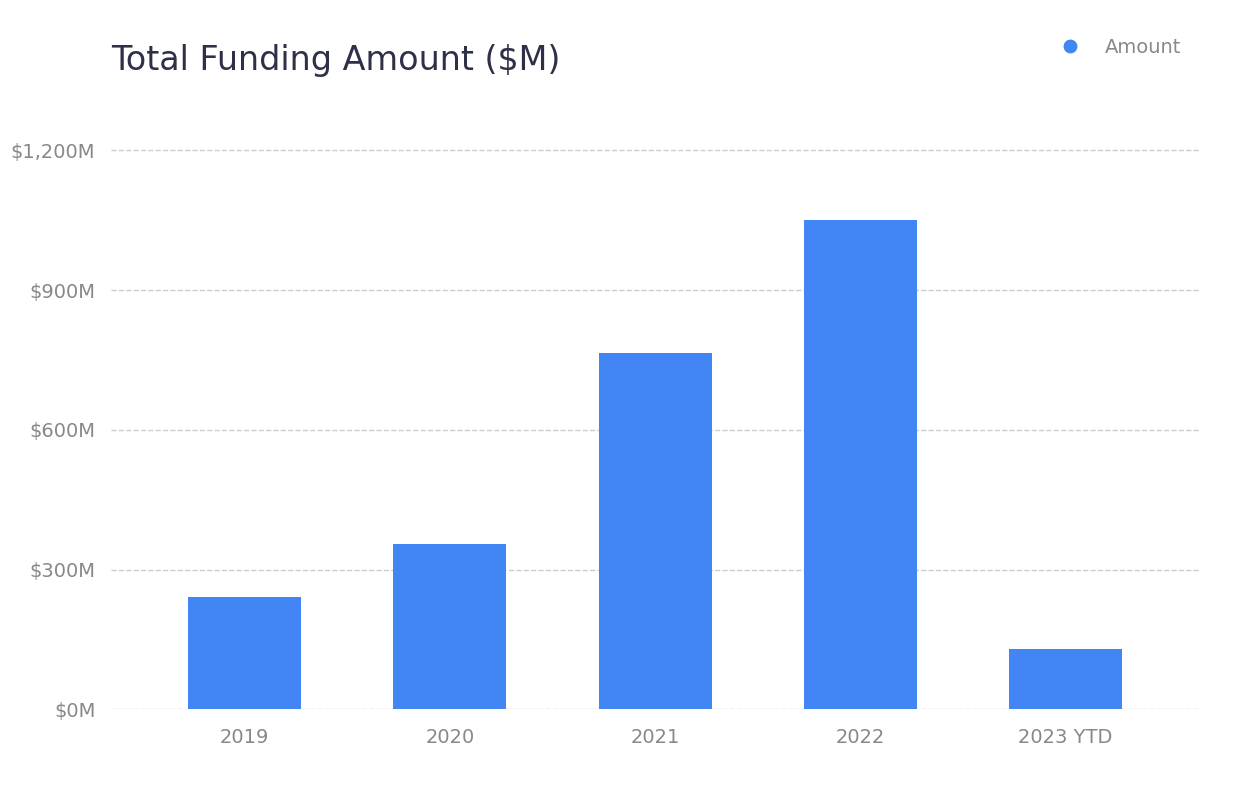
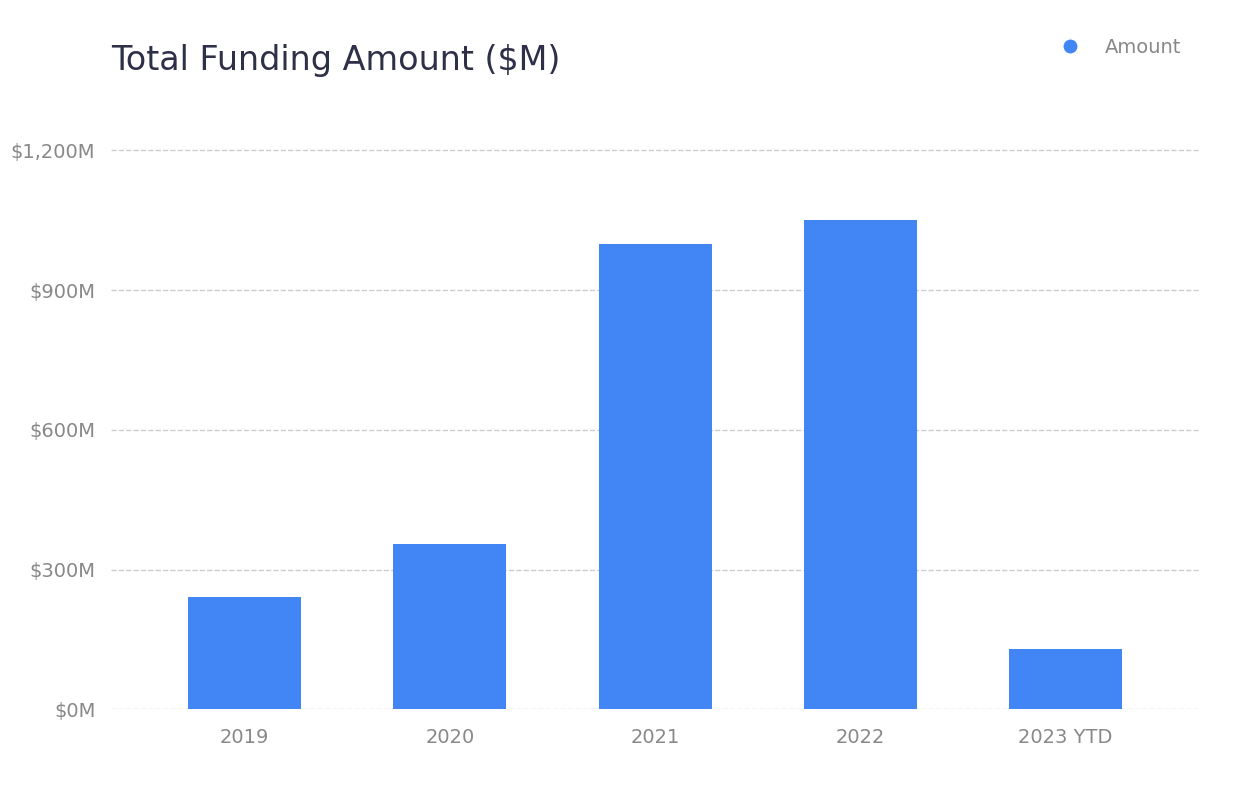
2021: $765M -> $1,000M
